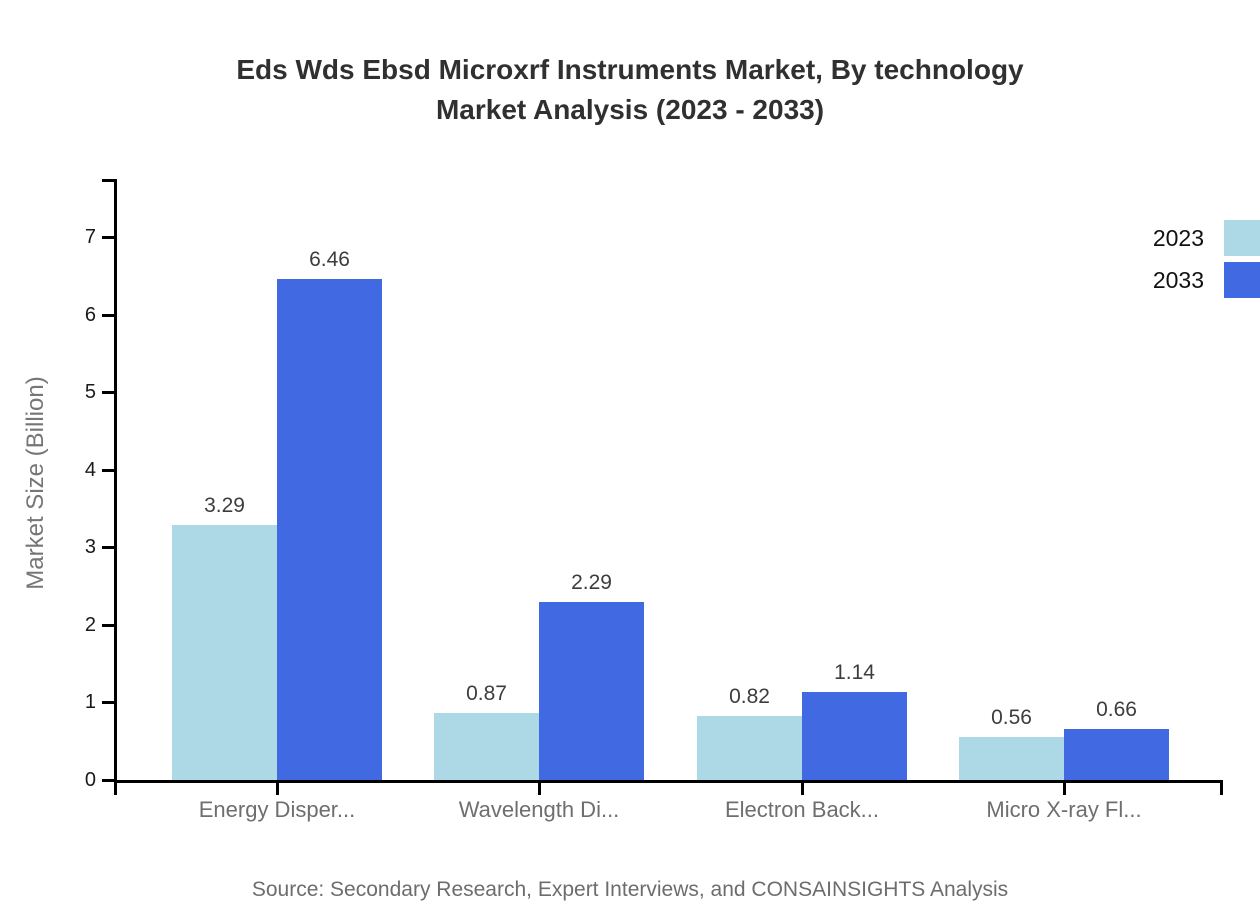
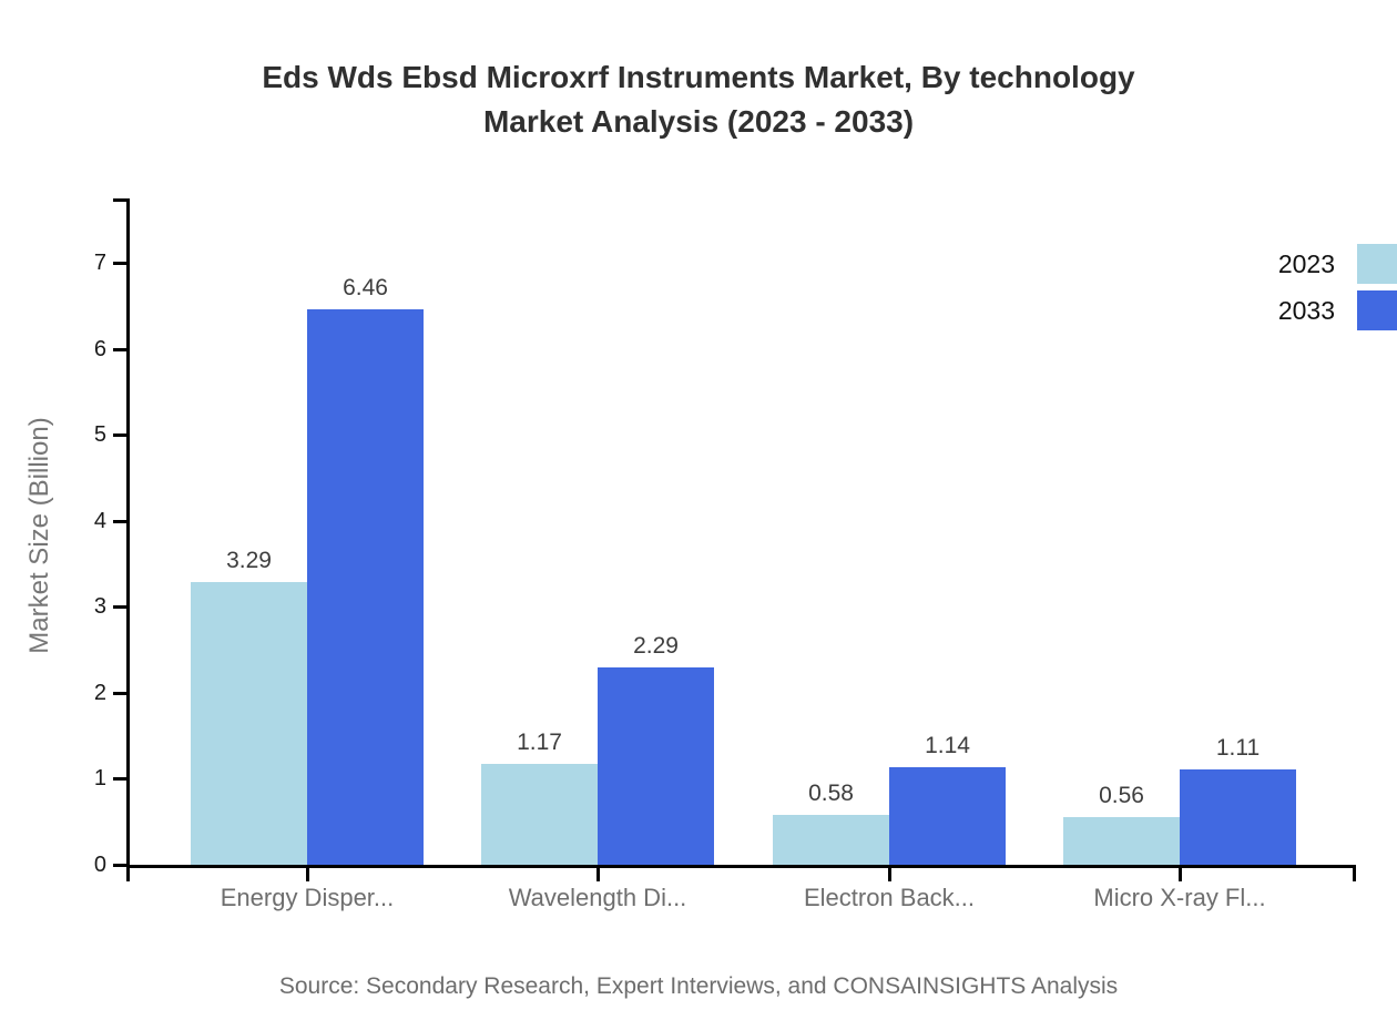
2023/Wavelength Di...: 0.87 -> 1.17
2023/Electron Back...: 0.82 -> 0.58
2033/Micro X-ray Fl...: 0.66 -> 1.11
